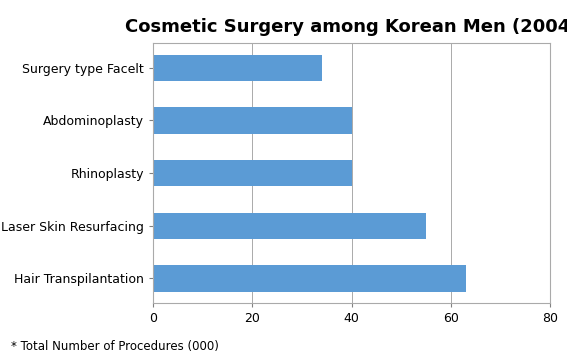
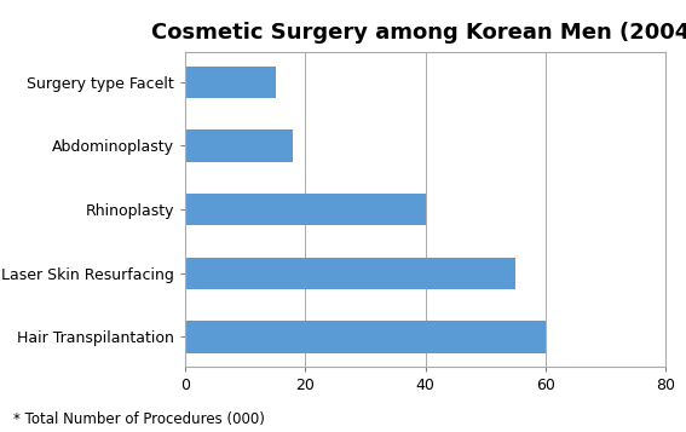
Surgery type Facelt: 34 -> 15
Abdominoplasty: 40 -> 18
Hair Transpilantation: 63 -> 60
